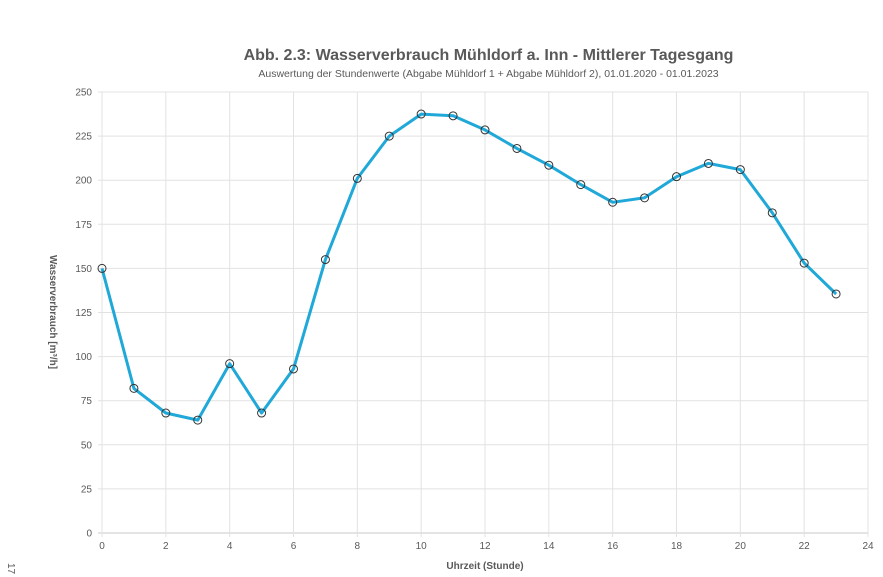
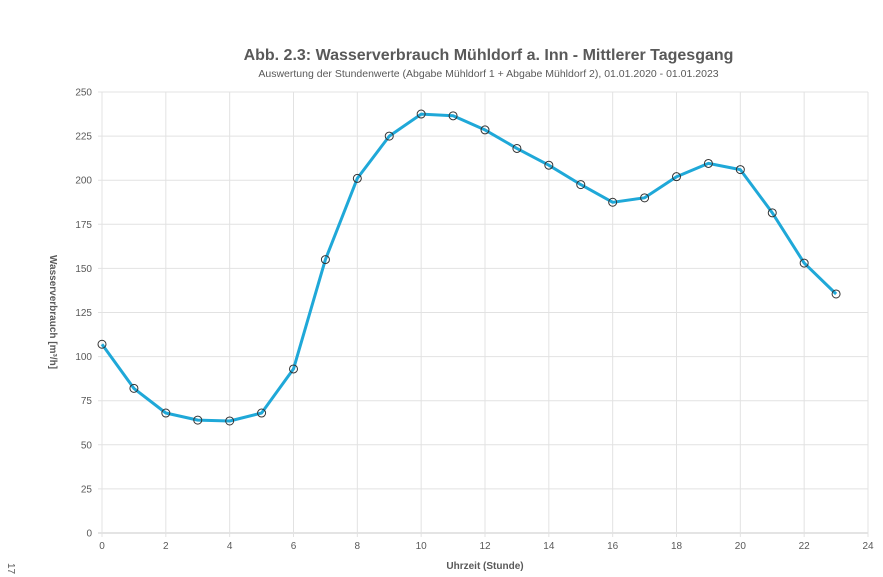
0: 150 -> 107
4: 96 -> 64
